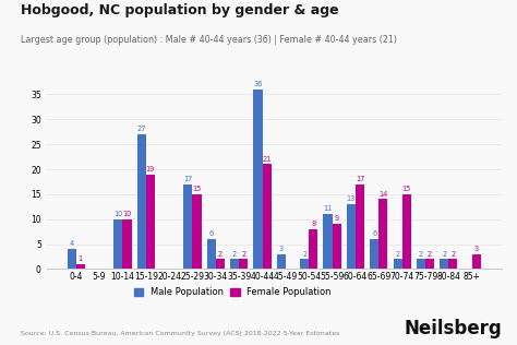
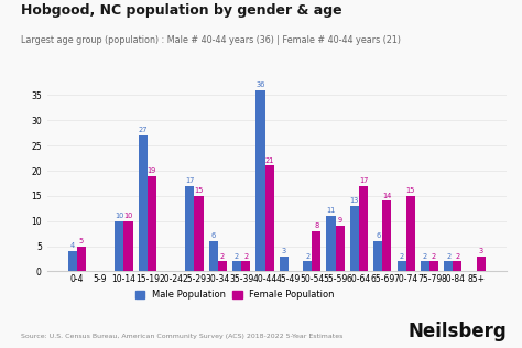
Female Population/0-4: 1 -> 5
